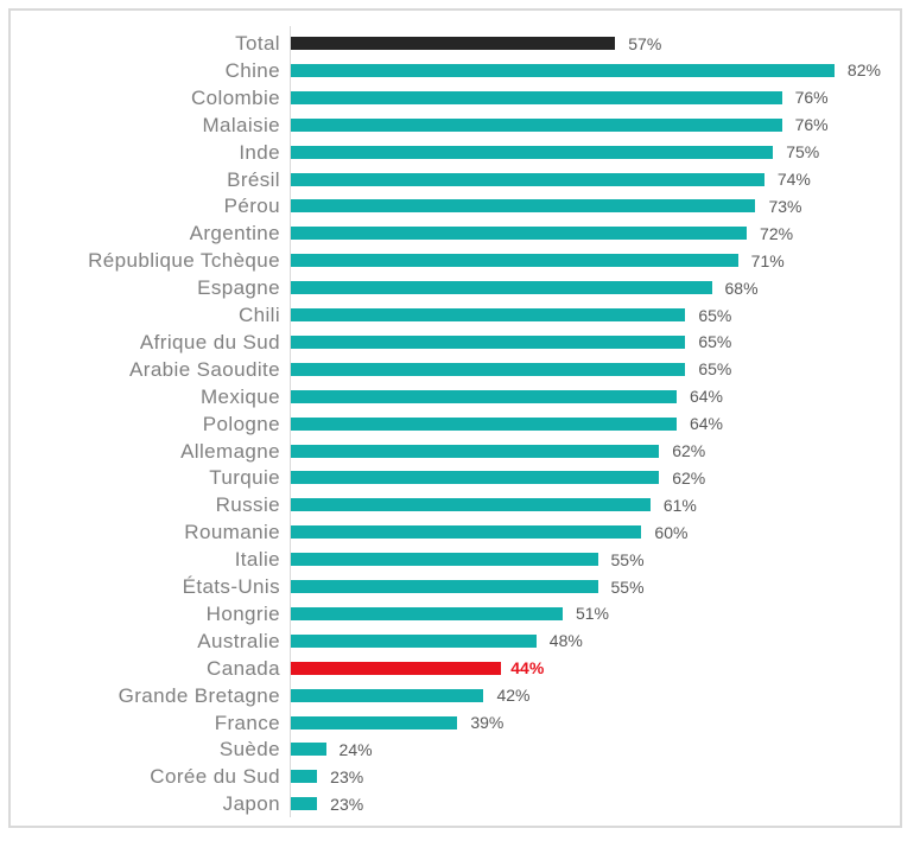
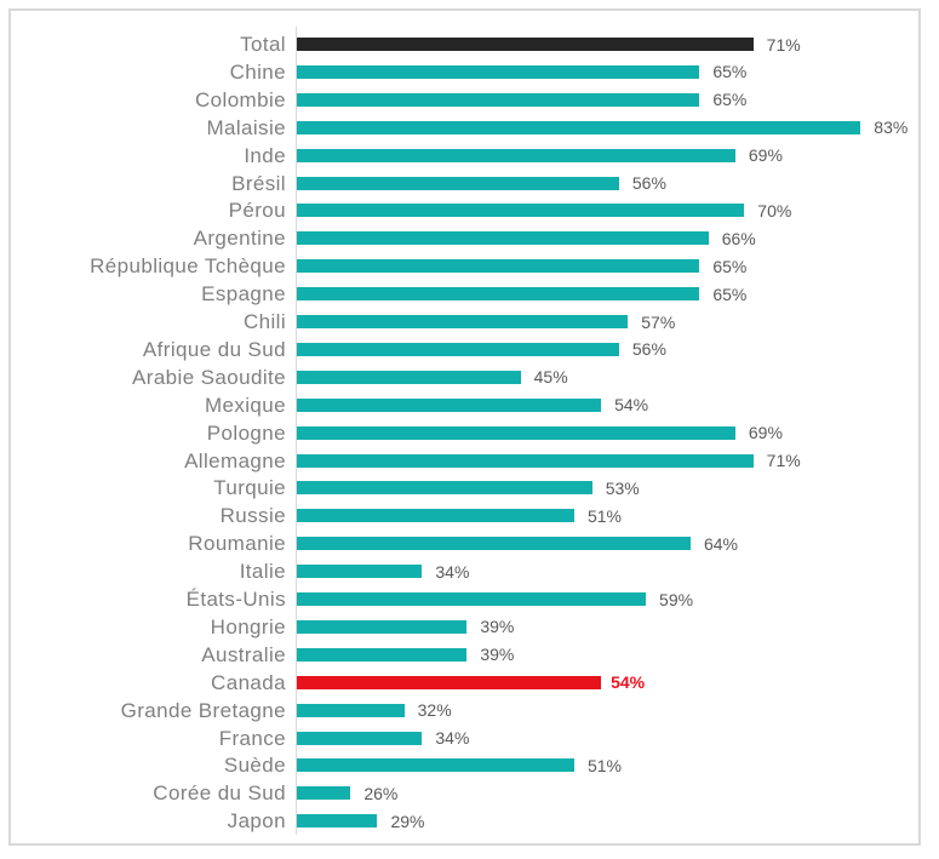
Total: 57% -> 71%
Chine: 82% -> 65%
Colombie: 76% -> 65%
Malaisie: 76% -> 83%
Inde: 75% -> 69%
Brésil: 74% -> 56%
Pérou: 73% -> 70%
Argentine: 72% -> 66%
République Tchèque: 71% -> 65%
Espagne: 68% -> 65%
Chili: 65% -> 57%
Afrique du Sud: 65% -> 56%
Arabie Saoudite: 65% -> 45%
Mexique: 64% -> 54%
Pologne: 64% -> 69%
Allemagne: 62% -> 71%
Turquie: 62% -> 53%
Russie: 61% -> 51%
Roumanie: 60% -> 64%
Italie: 55% -> 34%
États-Unis: 55% -> 59%
Hongrie: 51% -> 39%
Australie: 48% -> 39%
Canada: 44% -> 54%
Grande Bretagne: 42% -> 32%
France: 39% -> 34%
Suède: 24% -> 51%
Corée du Sud: 23% -> 26%
Japon: 23% -> 29%
